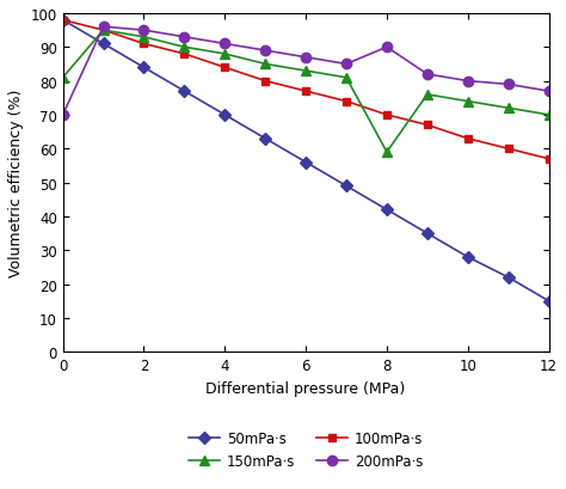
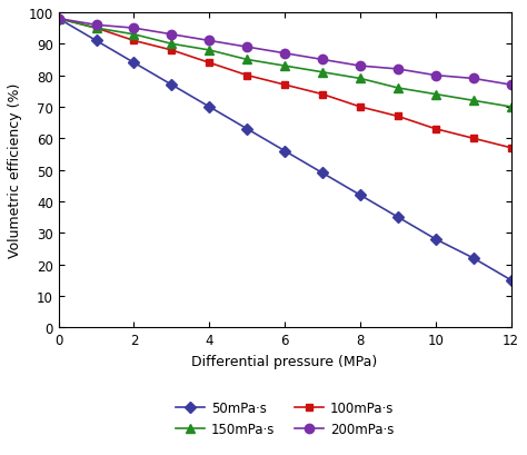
150mPa·s/0: 81 -> 98
200mPa·s/0: 70 -> 98
150mPa·s/8: 59 -> 79
200mPa·s/8: 90 -> 83
